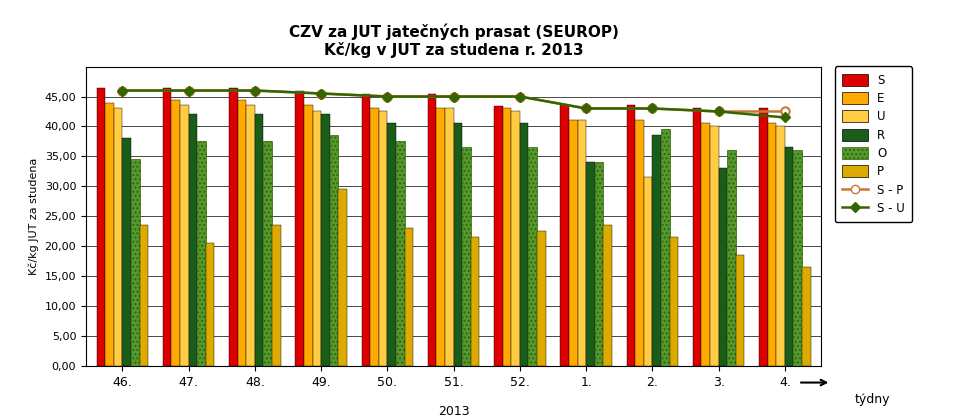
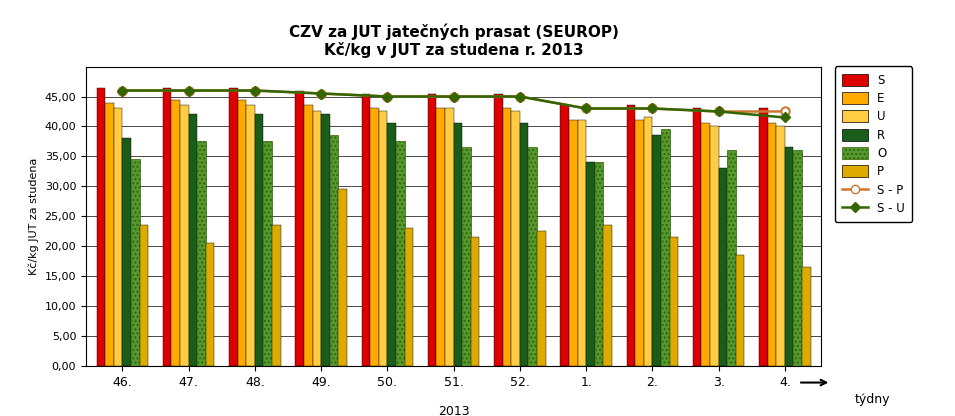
S/52.: 43,4 -> 45,5
U/2.: 31,6 -> 41,5
